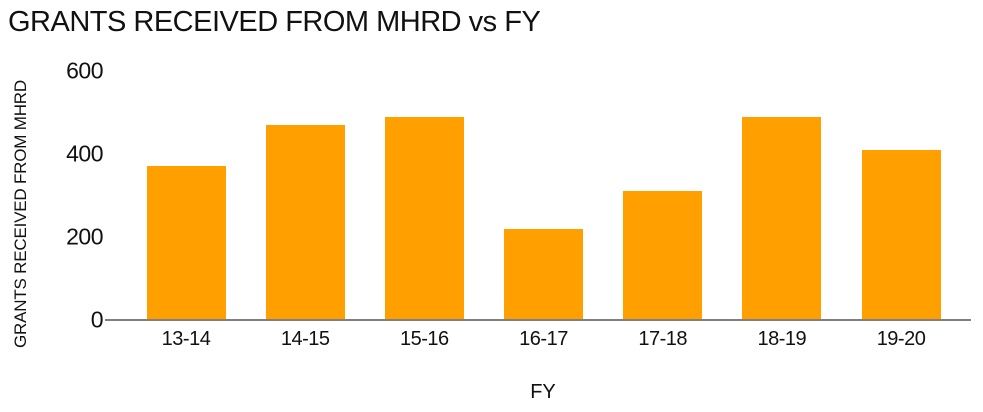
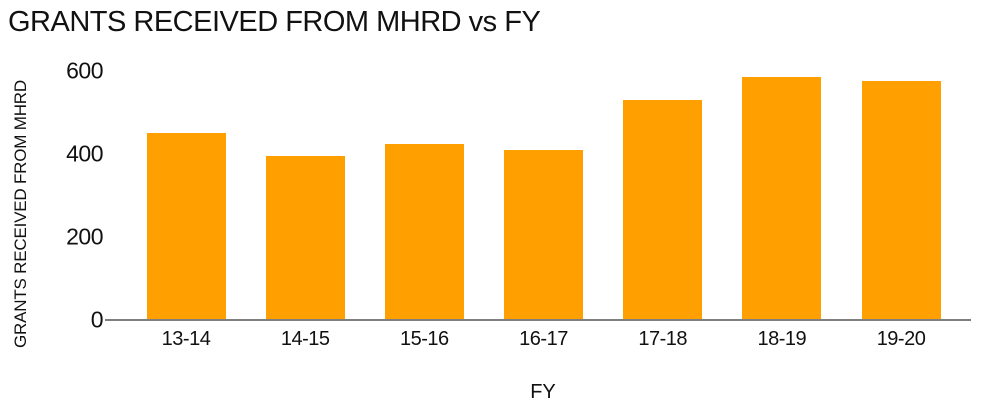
13-14: 370 -> 450
14-15: 470 -> 400
15-16: 490 -> 420
16-17: 220 -> 410
17-18: 310 -> 530
18-19: 490 -> 580
19-20: 410 -> 580
